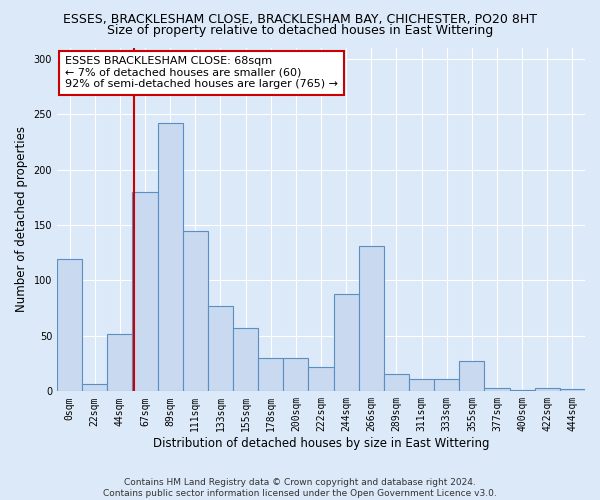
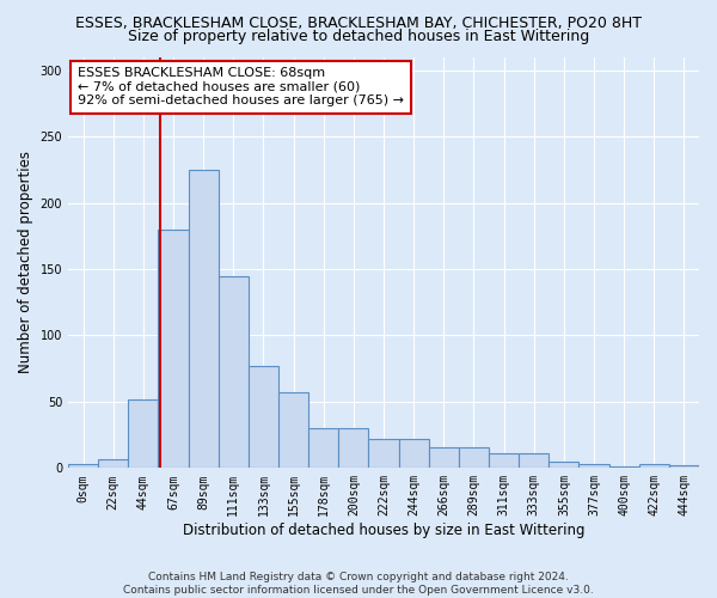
0sqm: 119 -> 3
89sqm: 242 -> 225
244sqm: 88 -> 22
266sqm: 131 -> 16
355sqm: 27 -> 5
